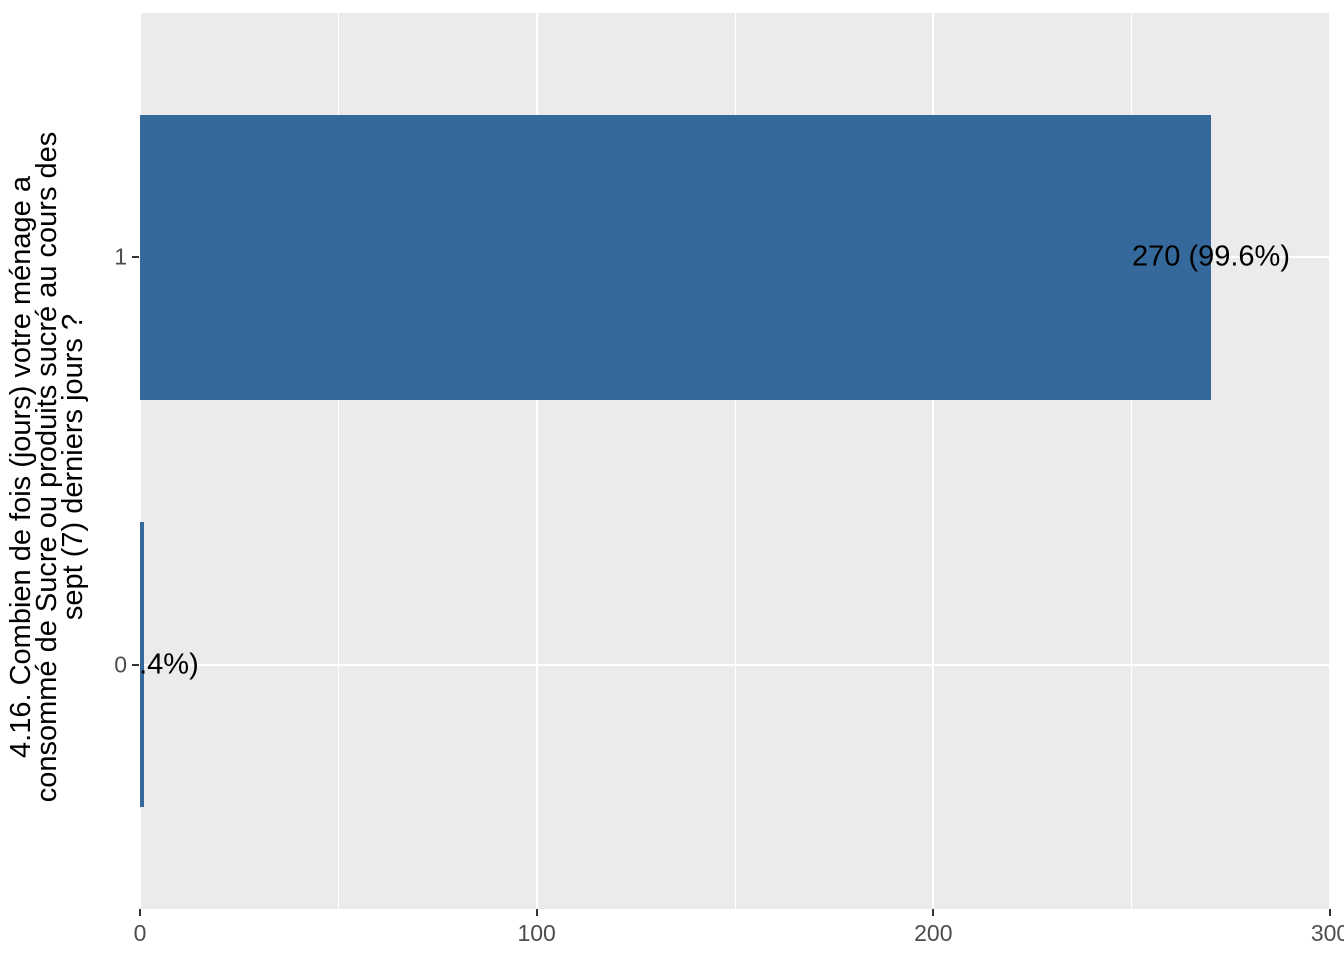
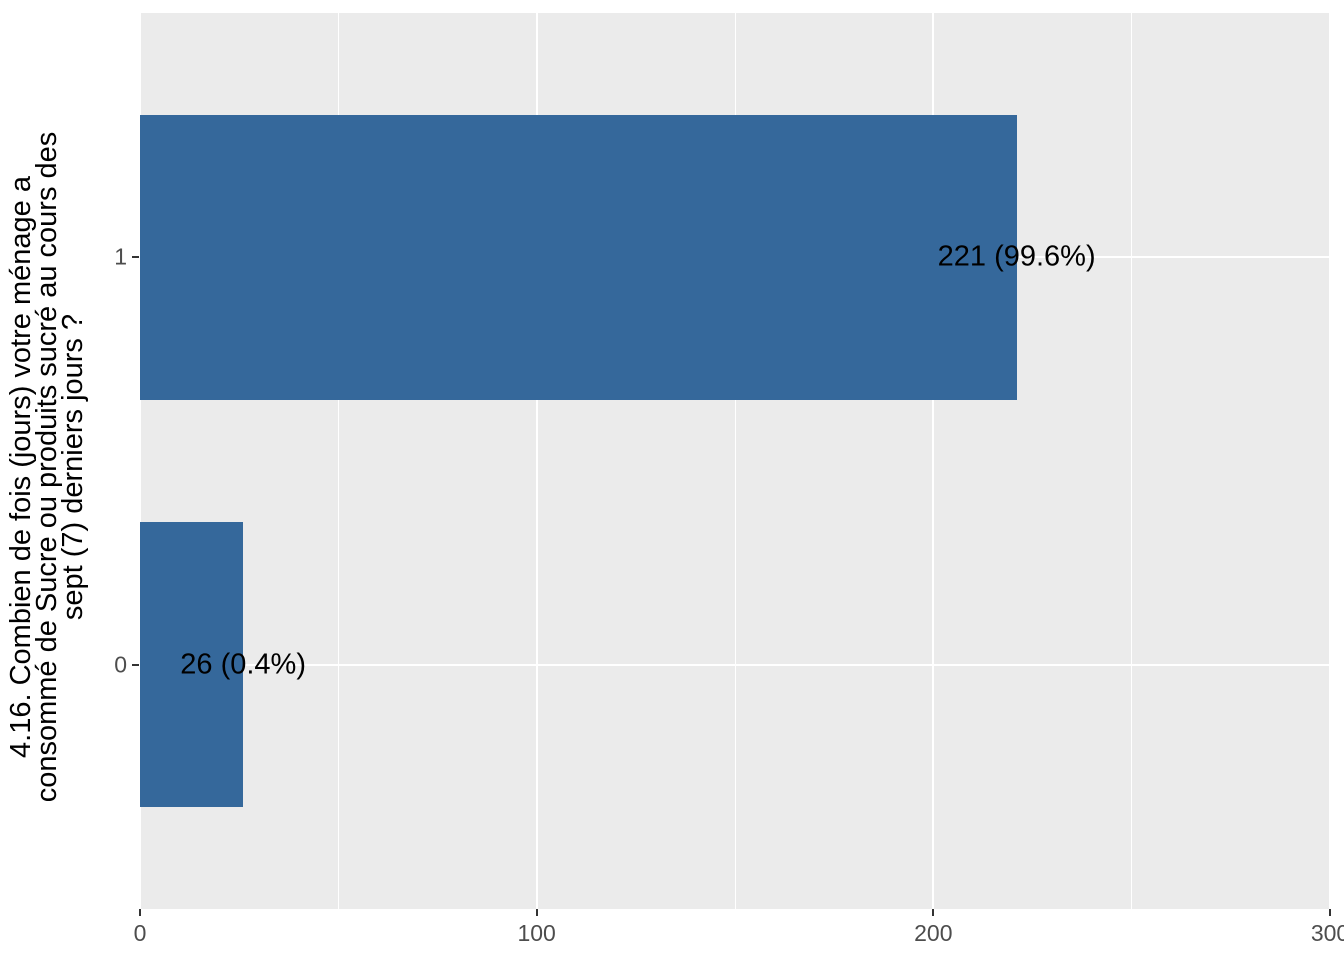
1: 270 -> 221
0: 1 -> 26
